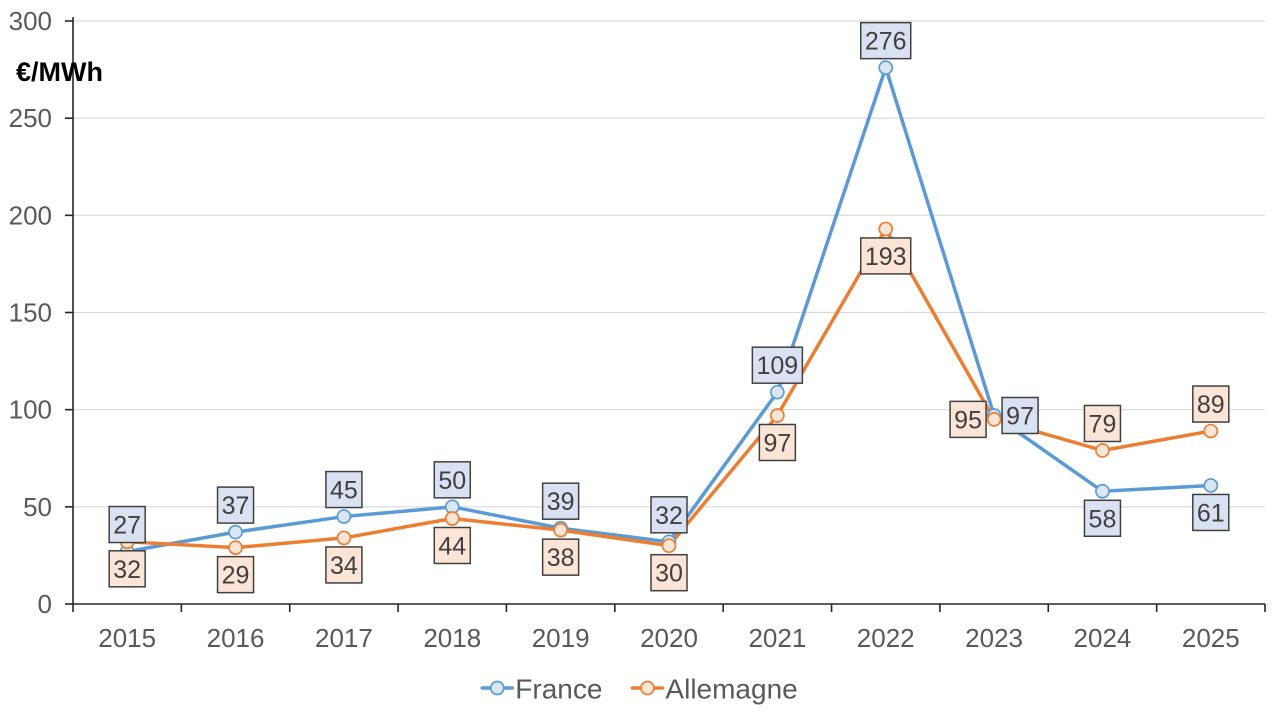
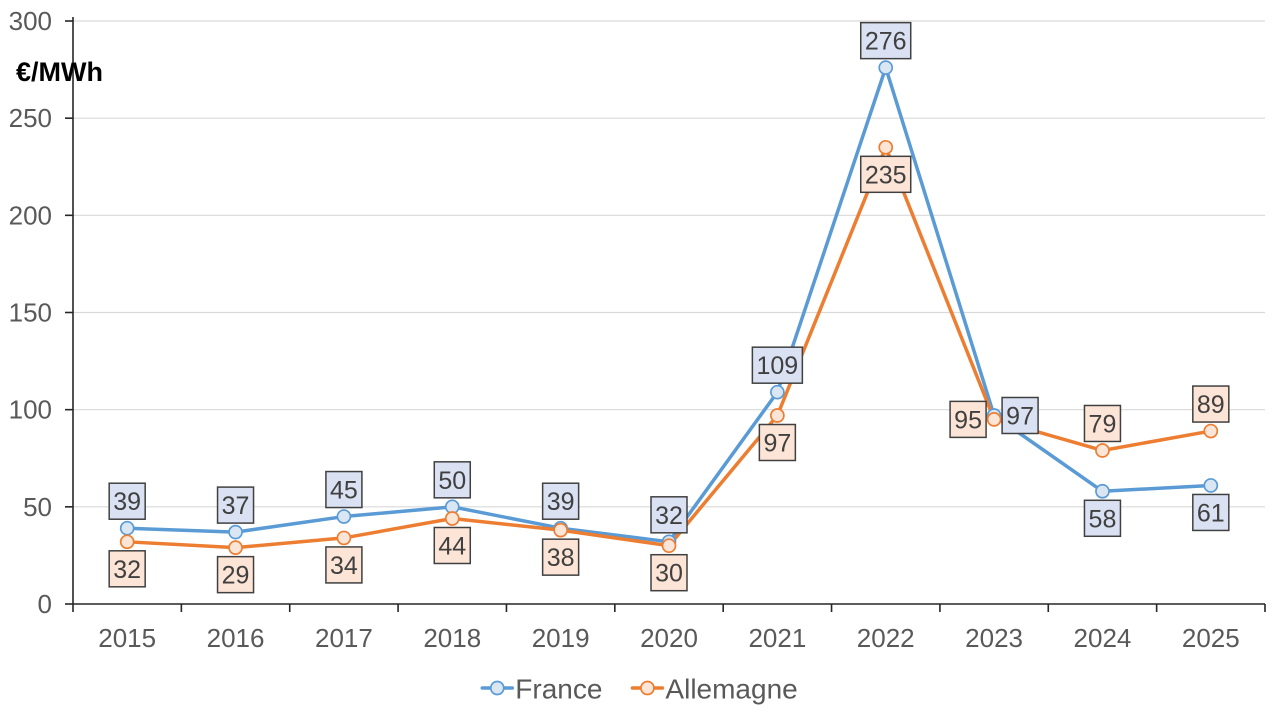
France/2015: 27 -> 39
Allemagne/2022: 193 -> 235
